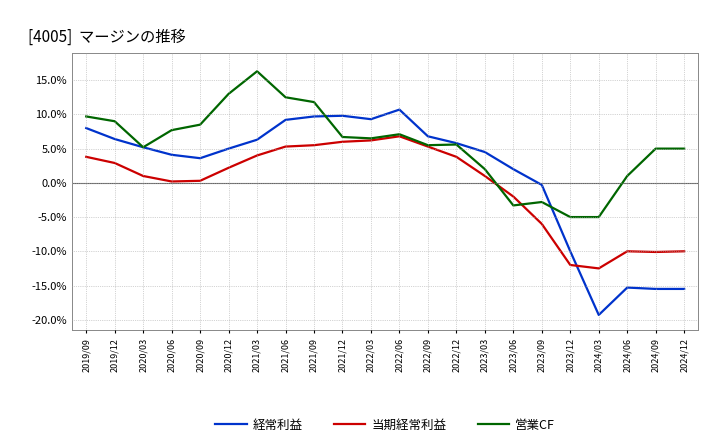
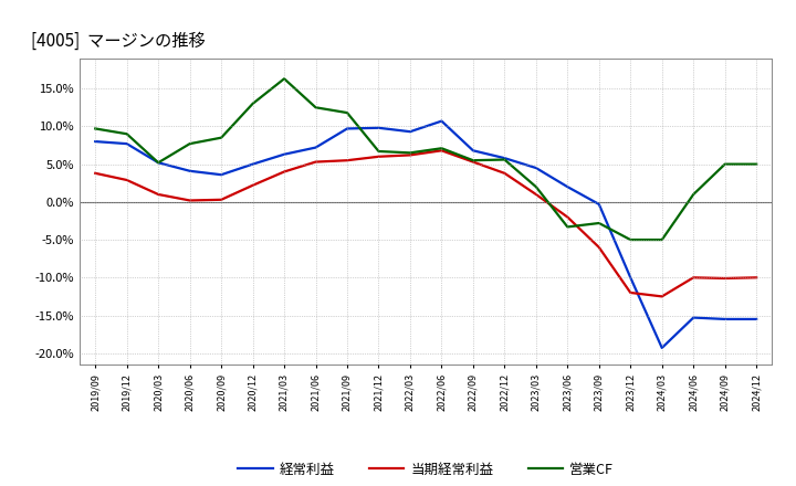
経常利益/2019/12: 6.4% -> 7.7%
経常利益/2021/06: 9.2% -> 7.2%
